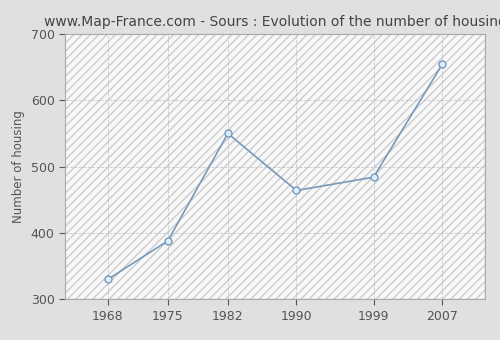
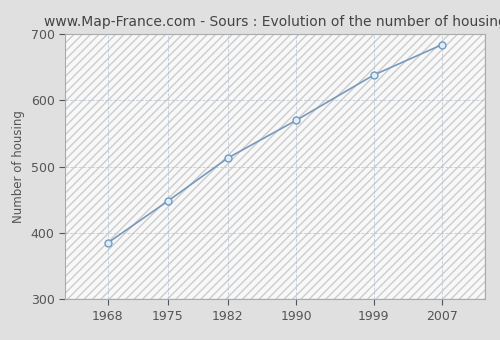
1968: 330 -> 385
1975: 388 -> 448
1982: 550 -> 513
1990: 464 -> 570
1999: 484 -> 638
2007: 654 -> 684
